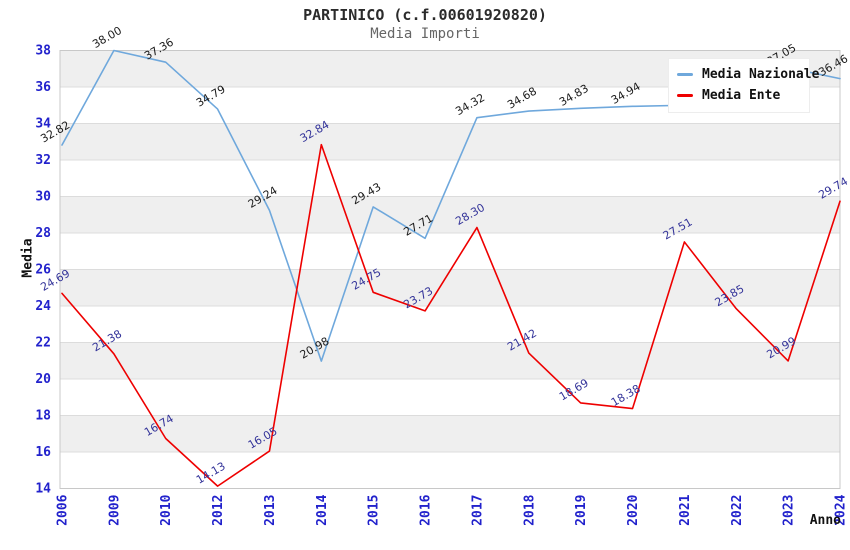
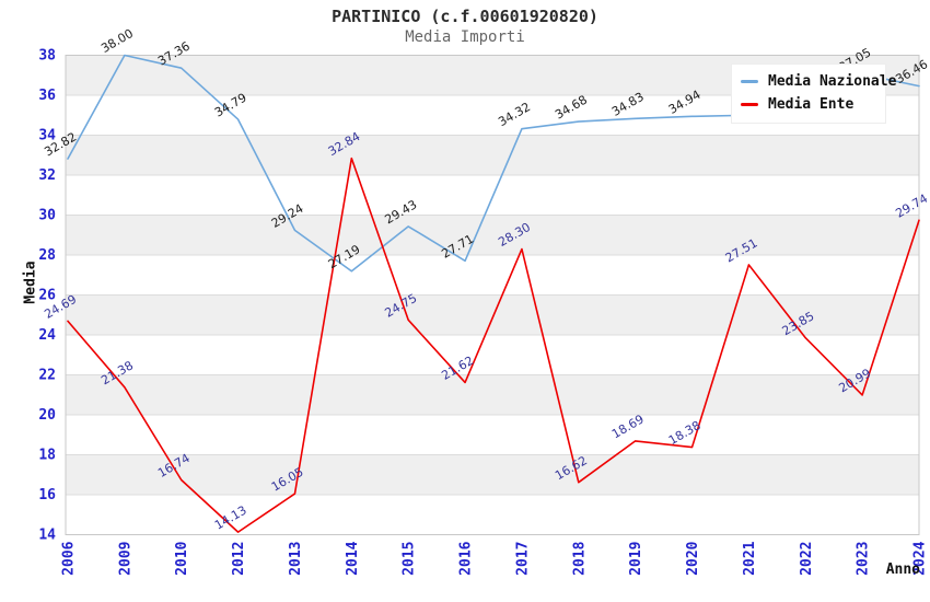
Media Nazionale/2014: 20.98 -> 27.19
Media Ente/2016: 23.73 -> 21.62
Media Ente/2018: 21.42 -> 16.62
